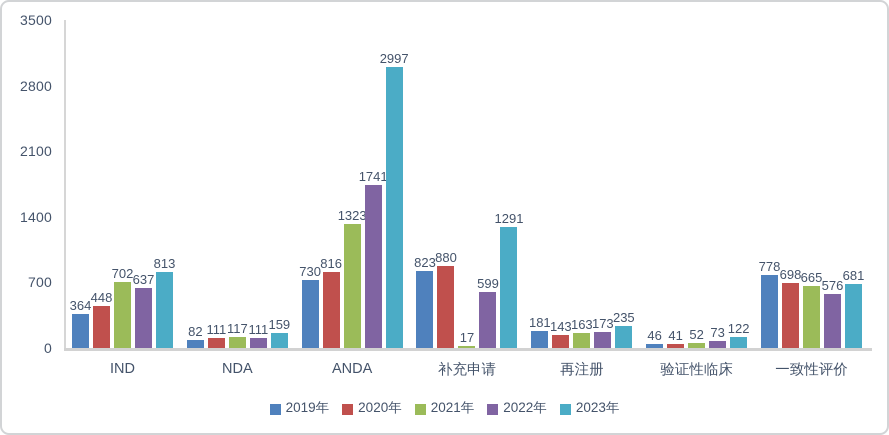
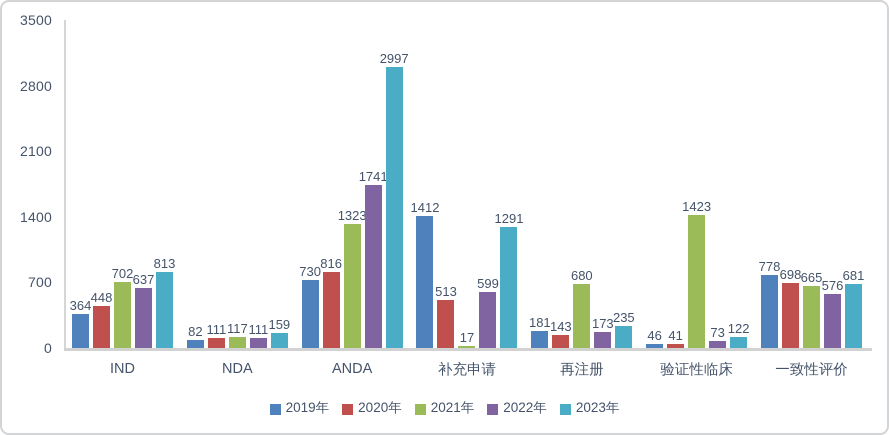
2019年/补充申请: 823 -> 1412
2020年/补充申请: 880 -> 513
2021年/再注册: 163 -> 680
2021年/验证性临床: 52 -> 1423
